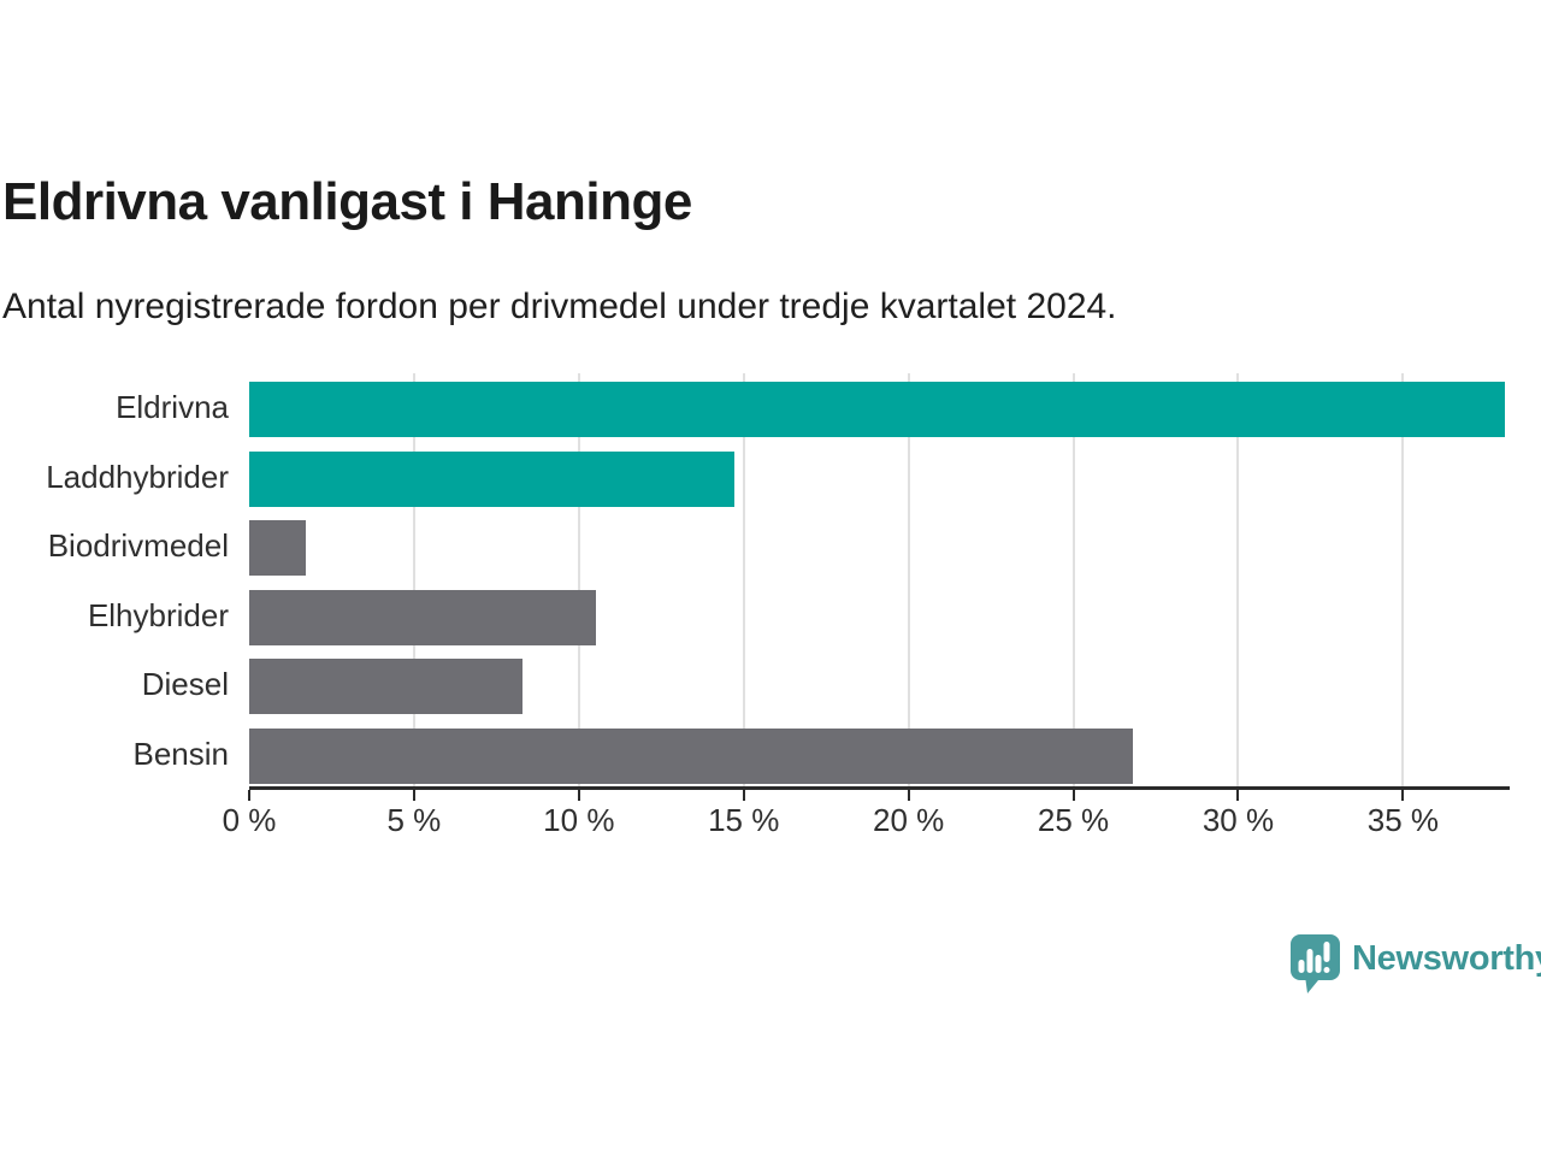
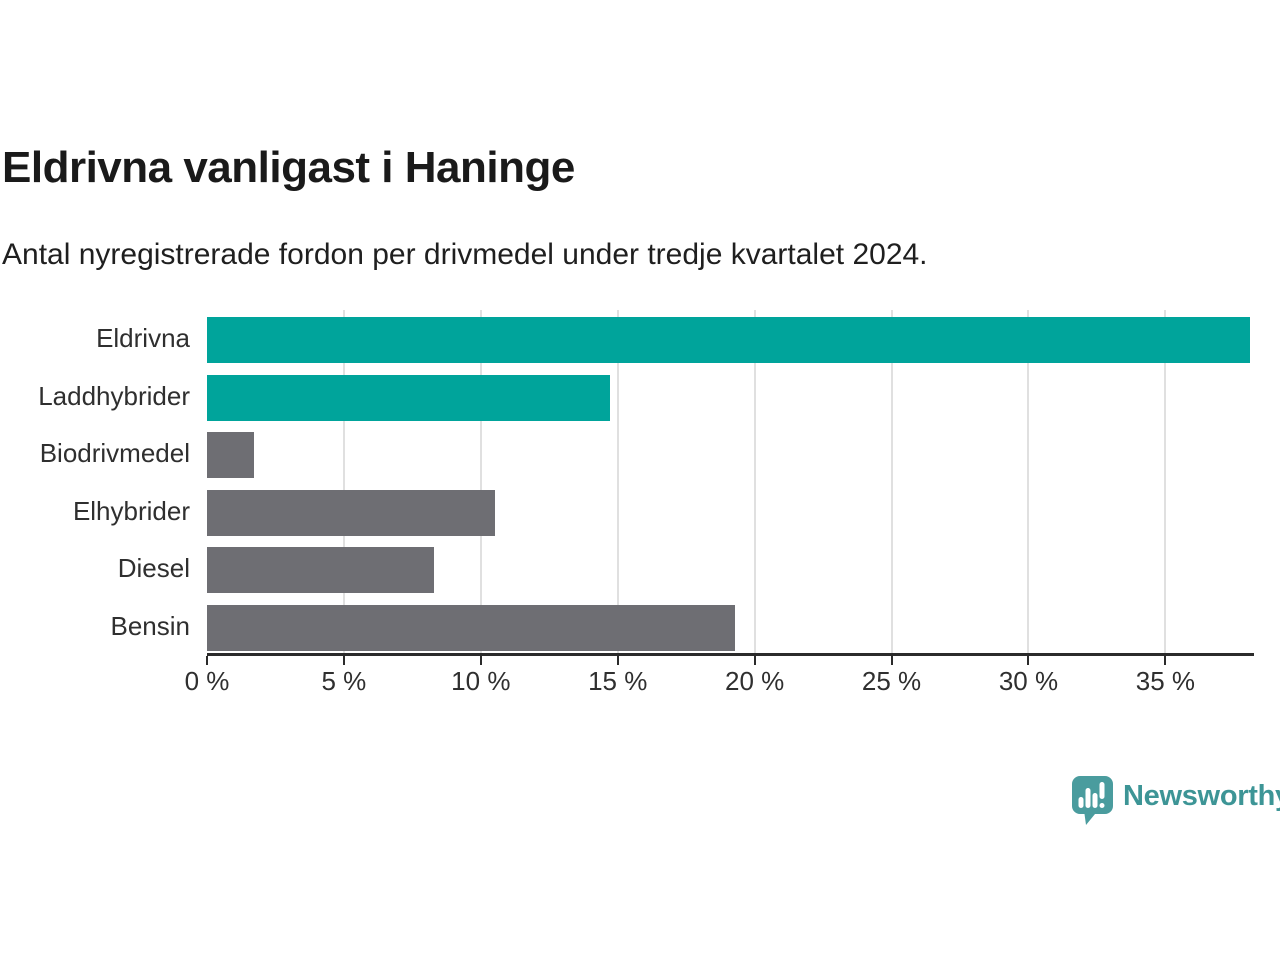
Bensin: 26.8% -> 19.3%
